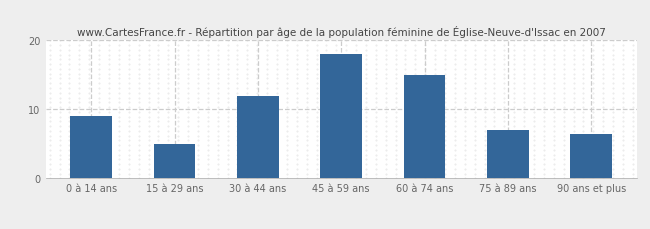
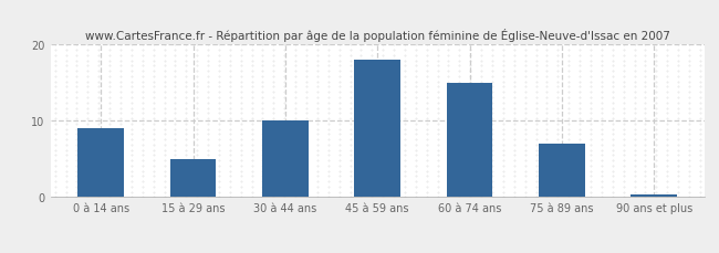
30 à 44 ans: 12.0 -> 10.0
90 ans et plus: 6.4 -> 0.3
